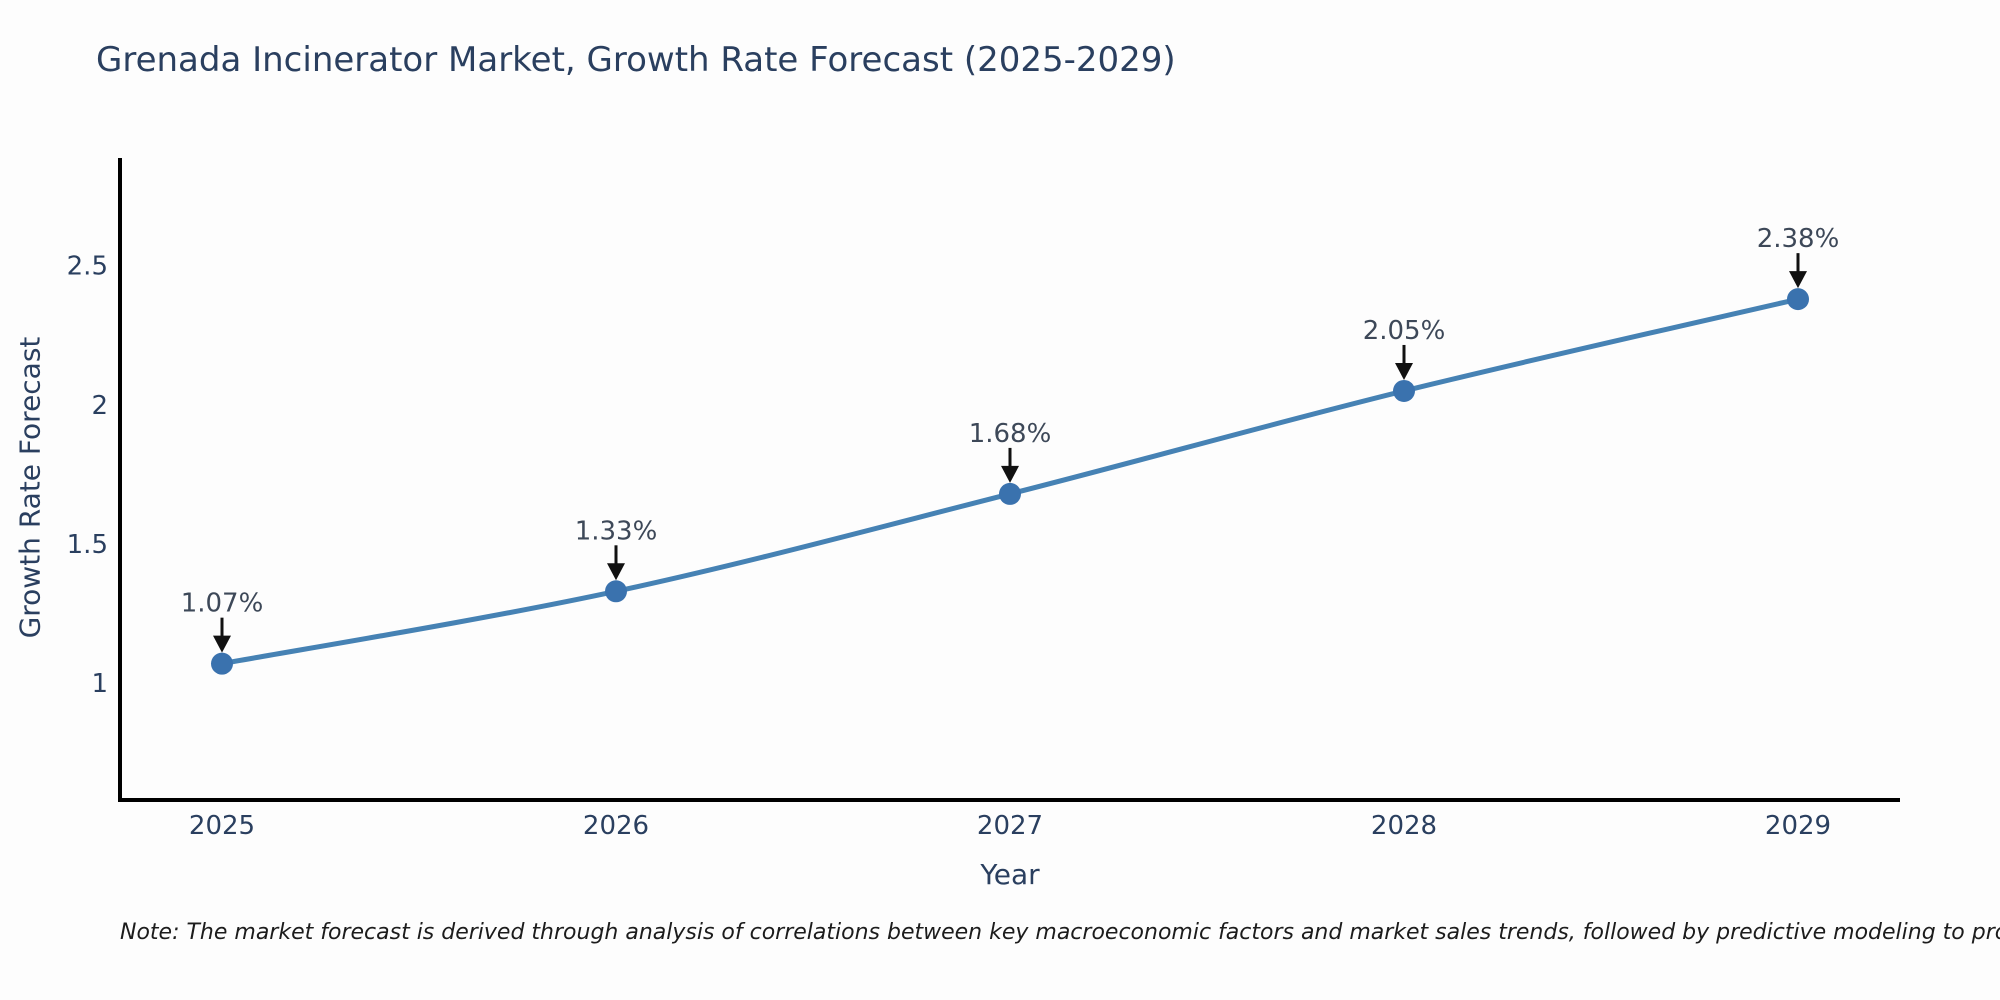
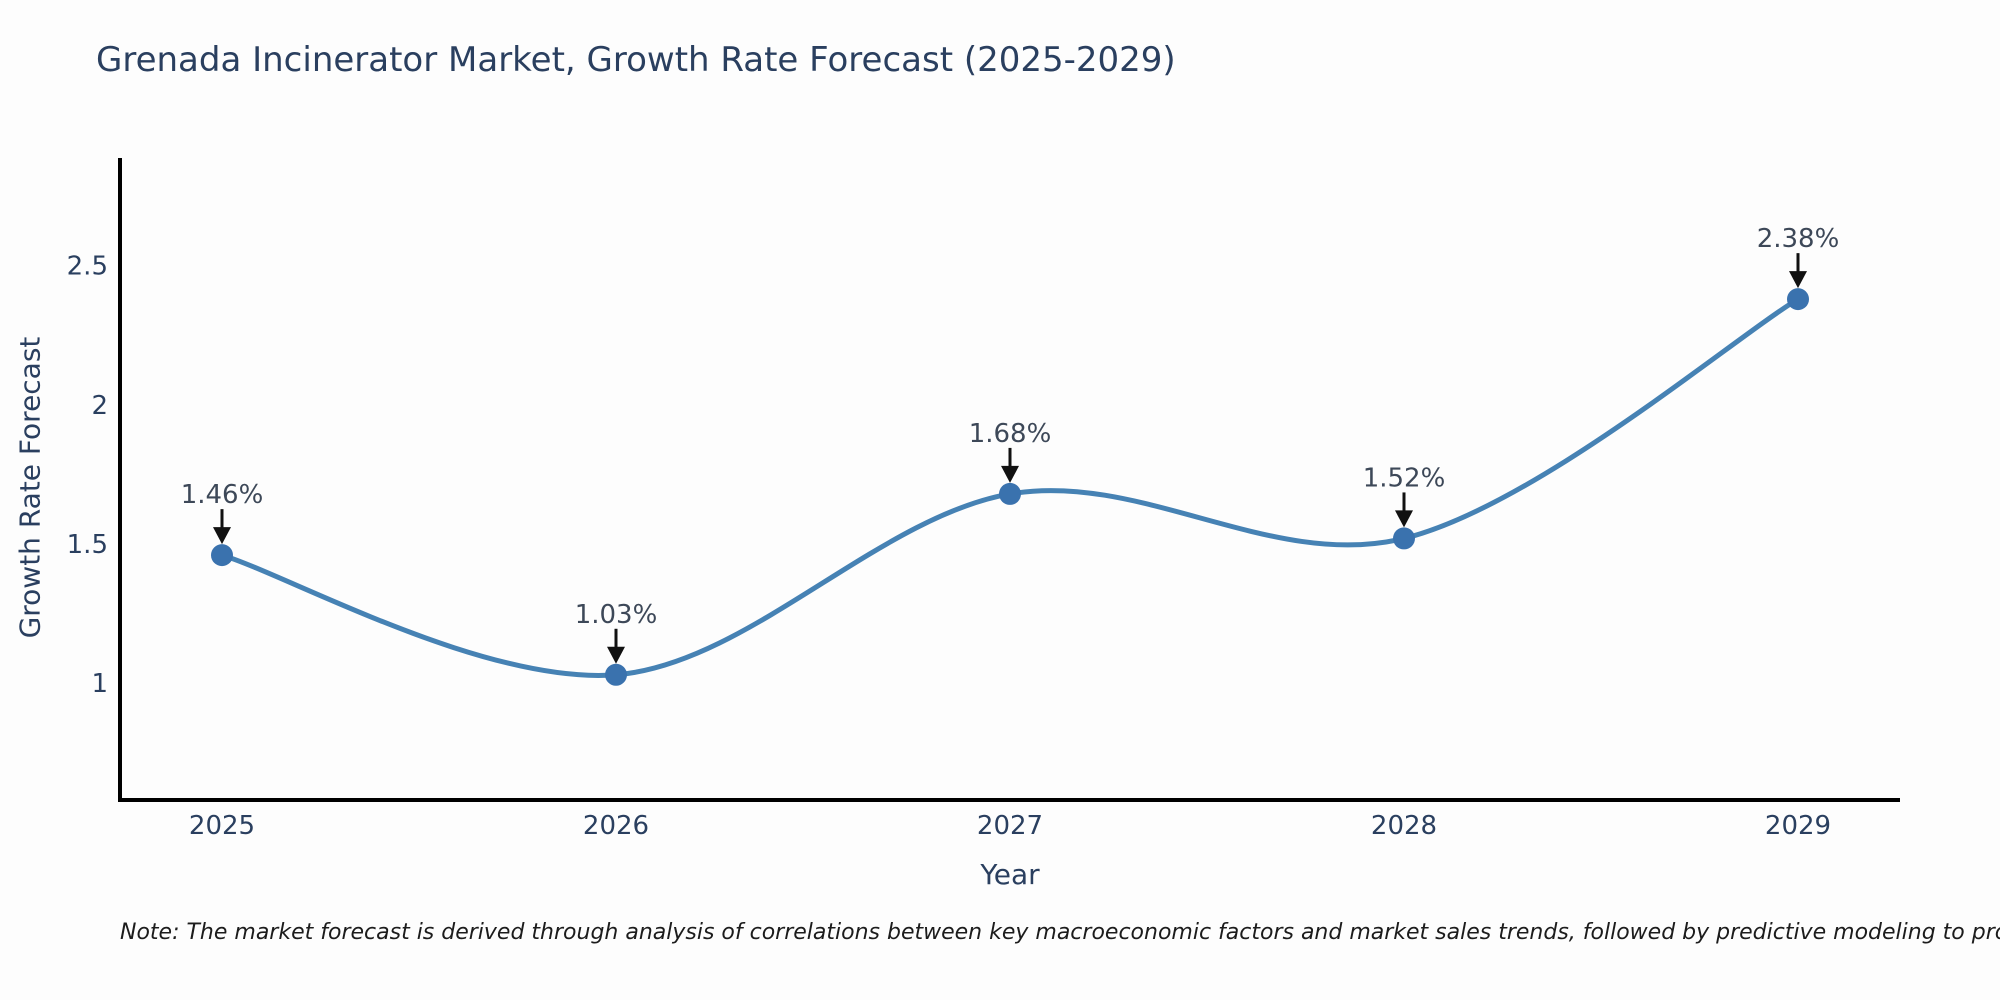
2025: 1.07% -> 1.46%
2026: 1.33% -> 1.03%
2028: 2.05% -> 1.52%
